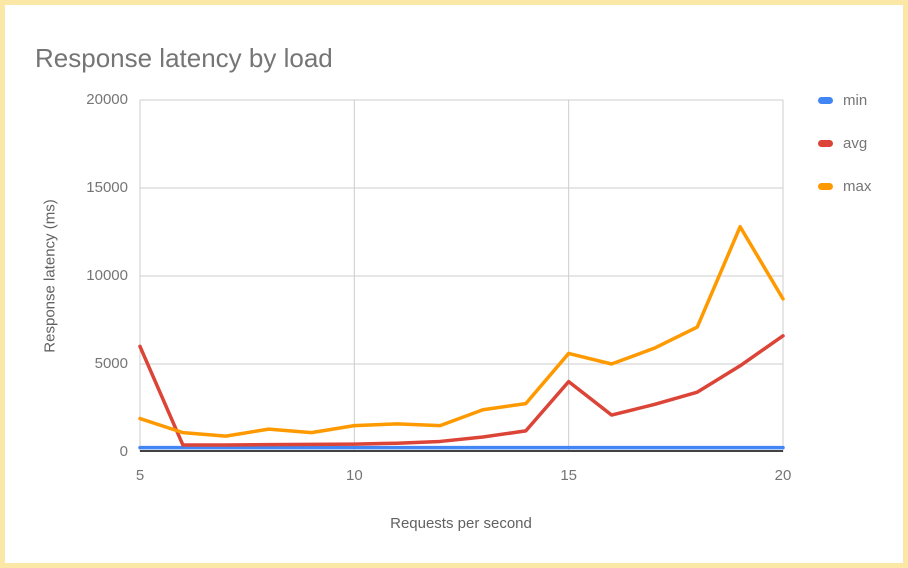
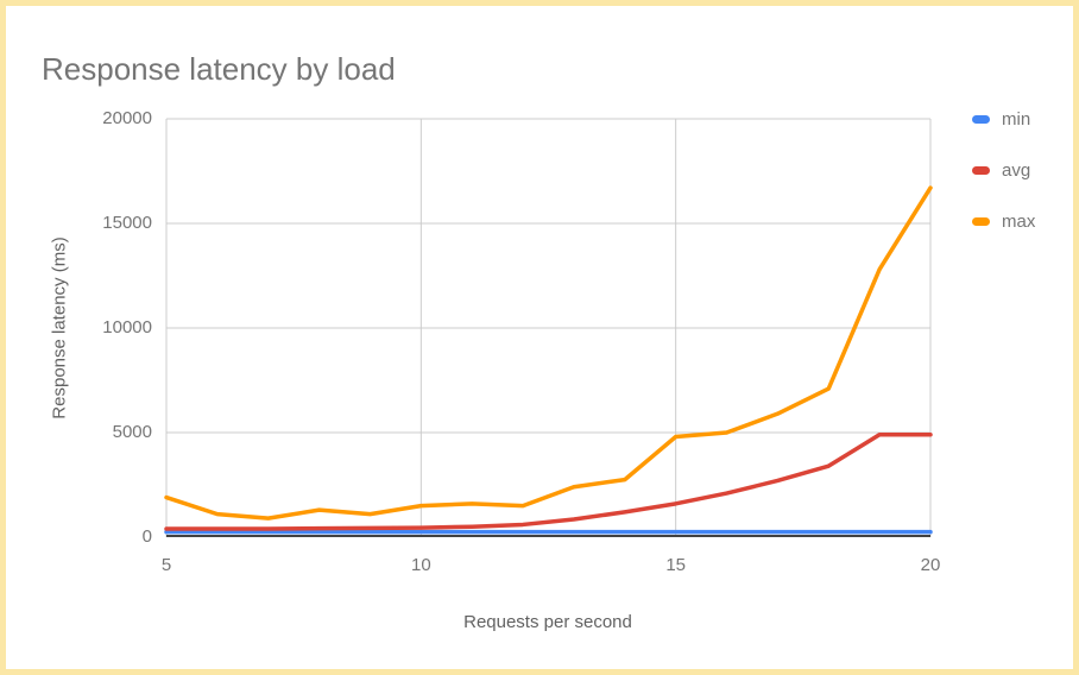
avg/5: 6000 -> 400
avg/15: 4000 -> 1600
max/15: 5600 -> 4800
avg/20: 6600 -> 4900
max/20: 8700 -> 16700
